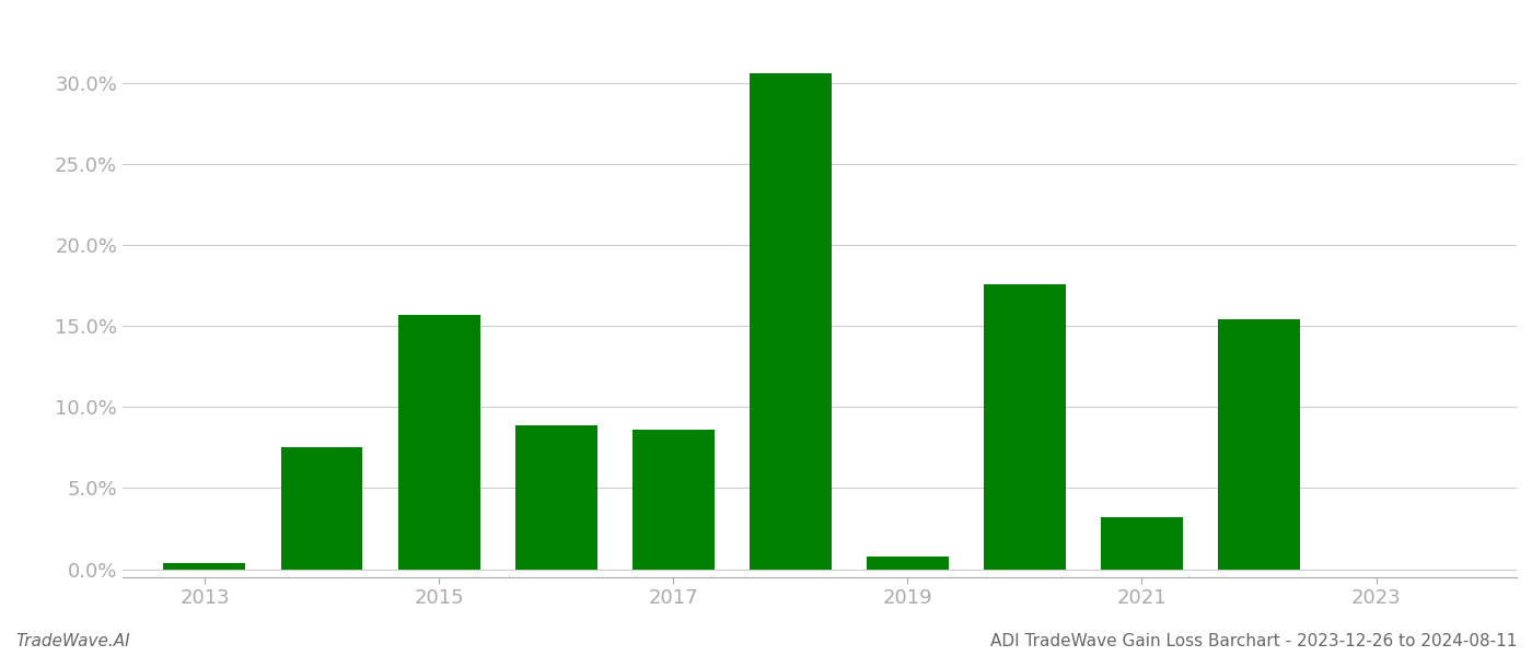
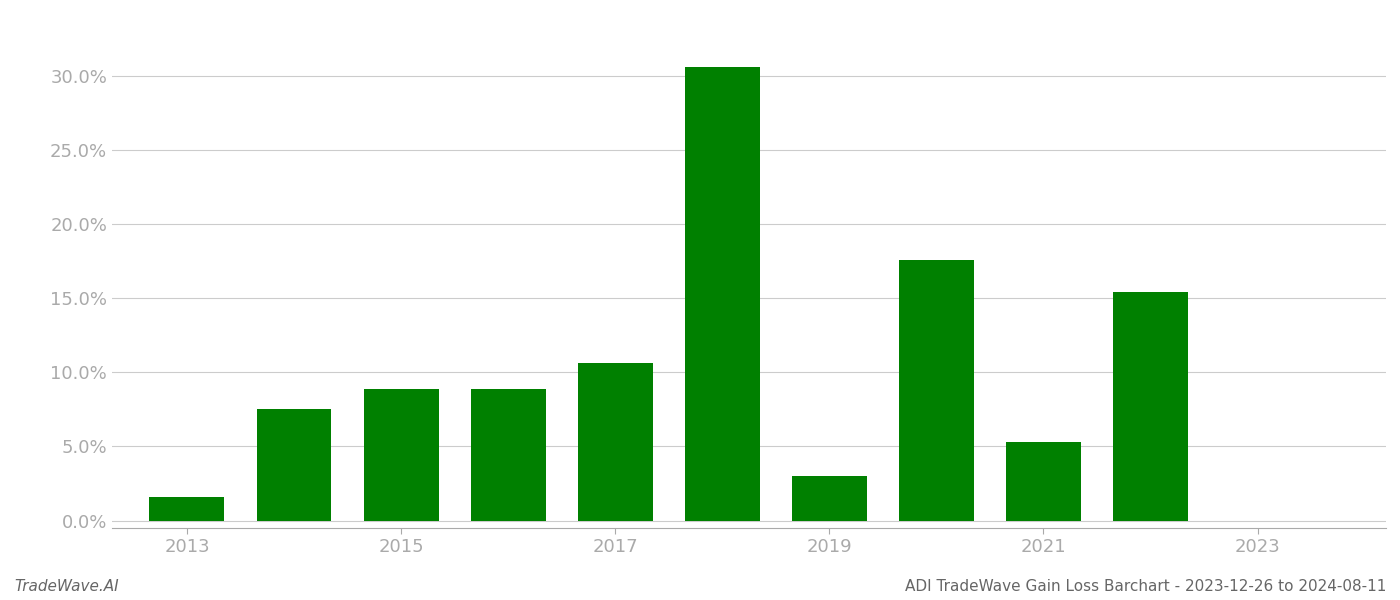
2013: 0.4% -> 1.6%
2015: 15.7% -> 8.9%
2017: 8.6% -> 10.6%
2019: 0.8% -> 3.0%
2021: 3.2% -> 5.3%
